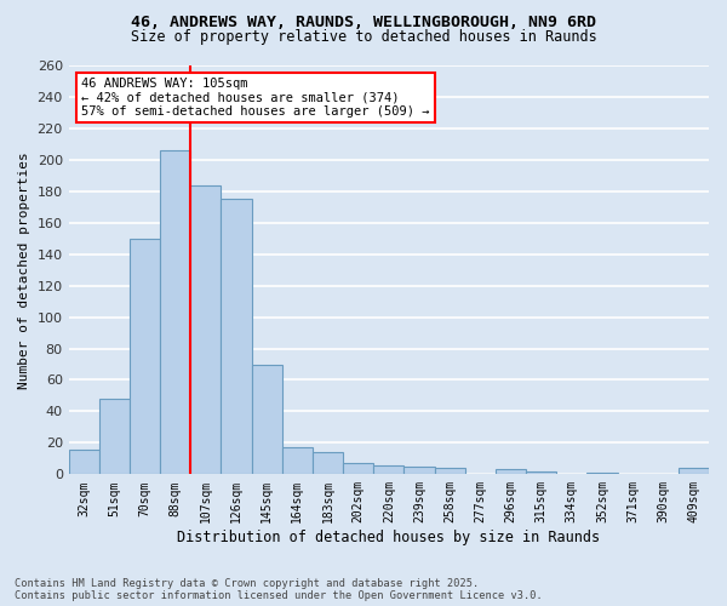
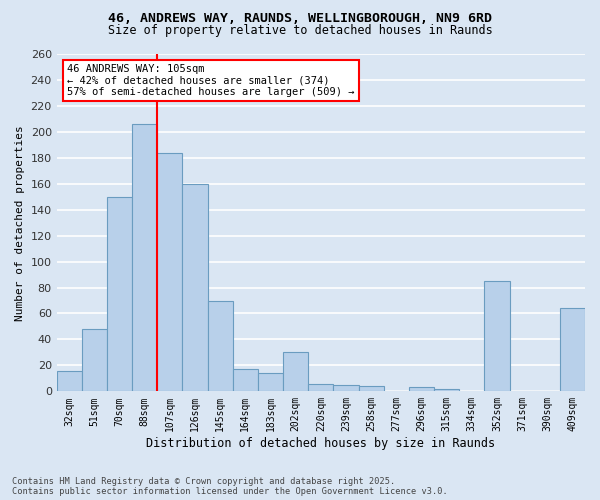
126sqm: 175 -> 160
202sqm: 7 -> 30
352sqm: 1 -> 85
409sqm: 4 -> 64
